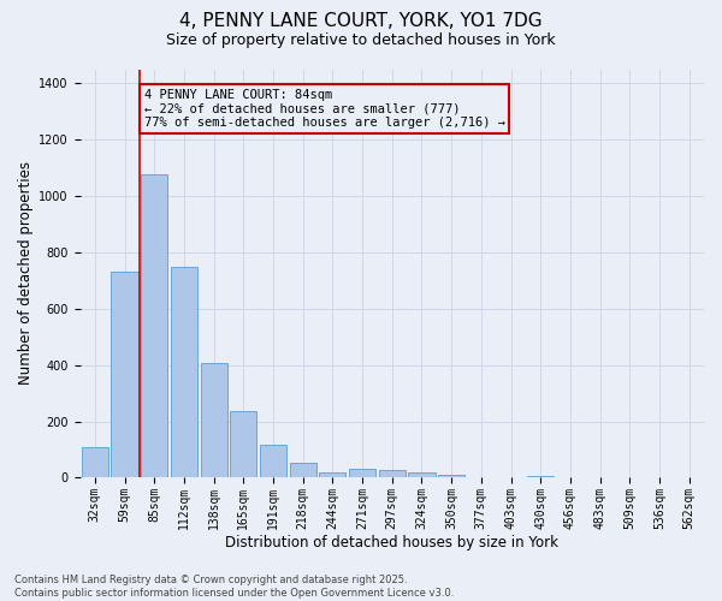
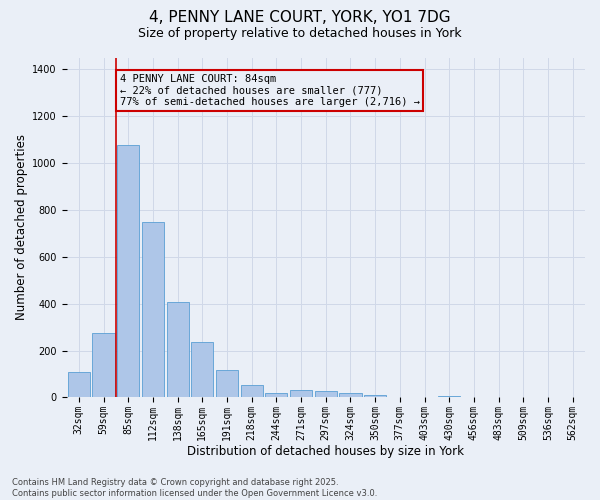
59sqm: 730 -> 275
